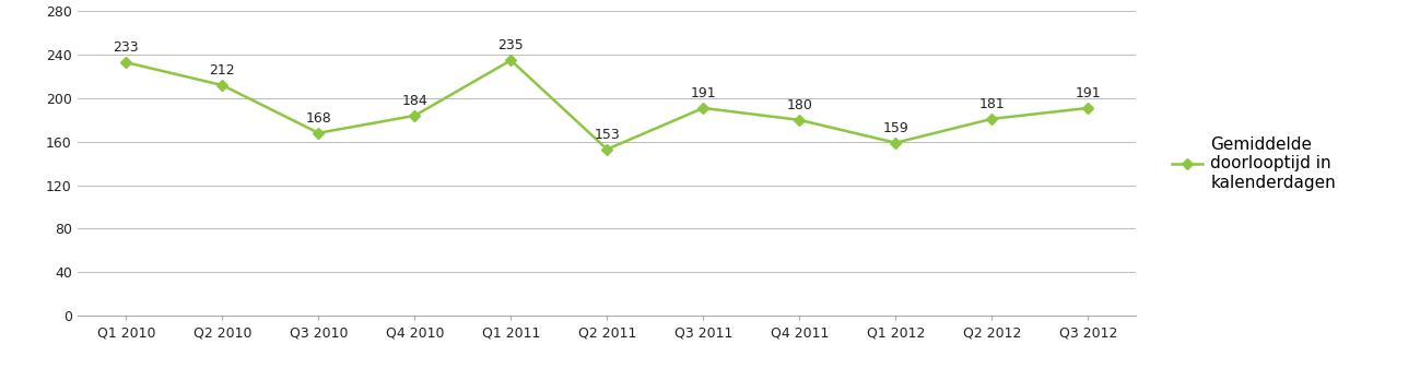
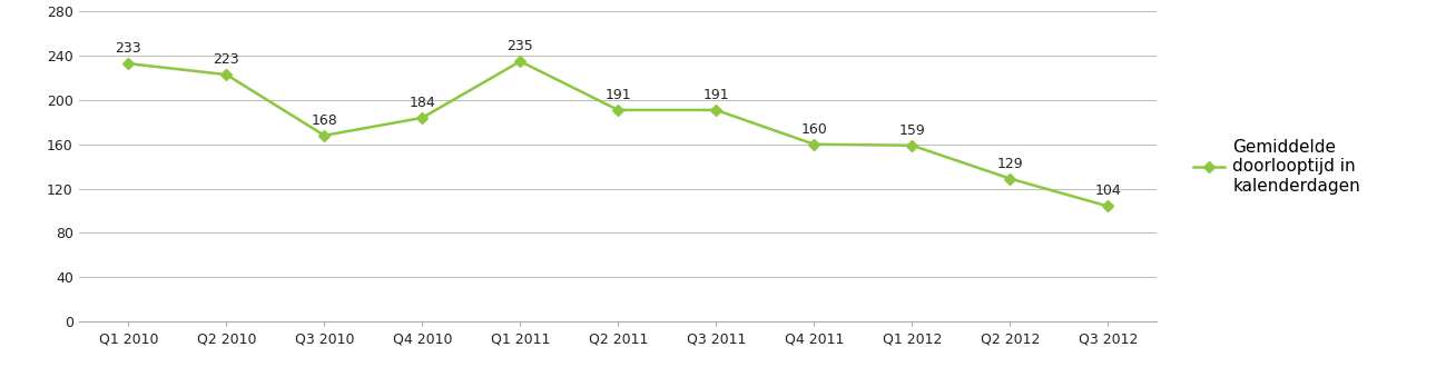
Q2 2010: 212 -> 223
Q2 2011: 153 -> 191
Q4 2011: 180 -> 160
Q2 2012: 181 -> 129
Q3 2012: 191 -> 104
